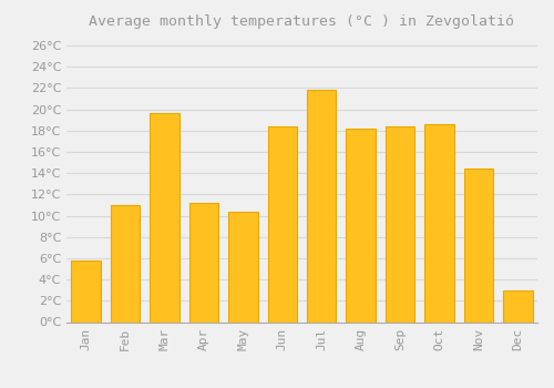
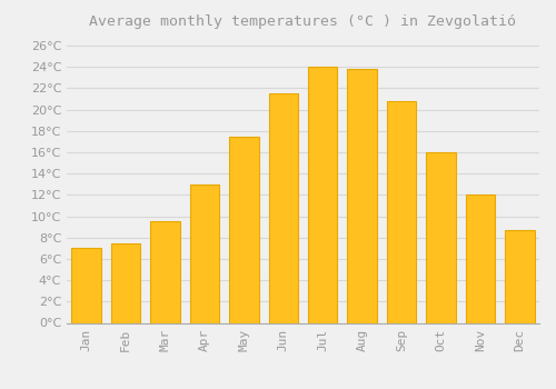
Jan: 5.8°C -> 7.0°C
Feb: 11.0°C -> 7.5°C
Mar: 19.6°C -> 9.5°C
Apr: 11.2°C -> 13.0°C
May: 10.4°C -> 17.5°C
Jun: 18.4°C -> 21.5°C
Jul: 21.8°C -> 24.0°C
Aug: 18.2°C -> 23.8°C
Sep: 18.4°C -> 20.8°C
Oct: 18.6°C -> 16.0°C
Nov: 14.4°C -> 12.0°C
Dec: 3.0°C -> 8.7°C
